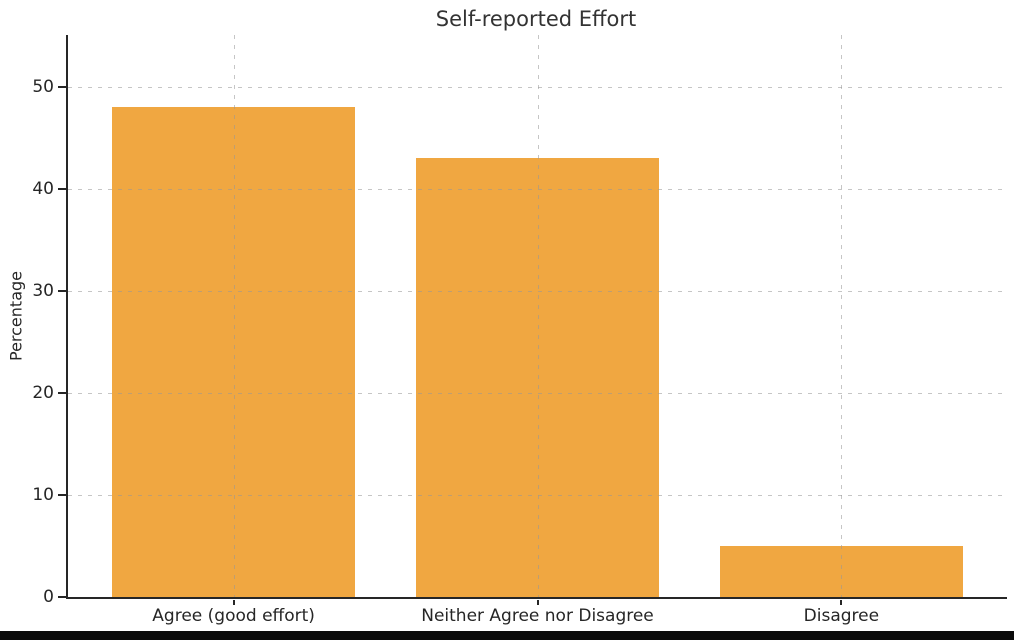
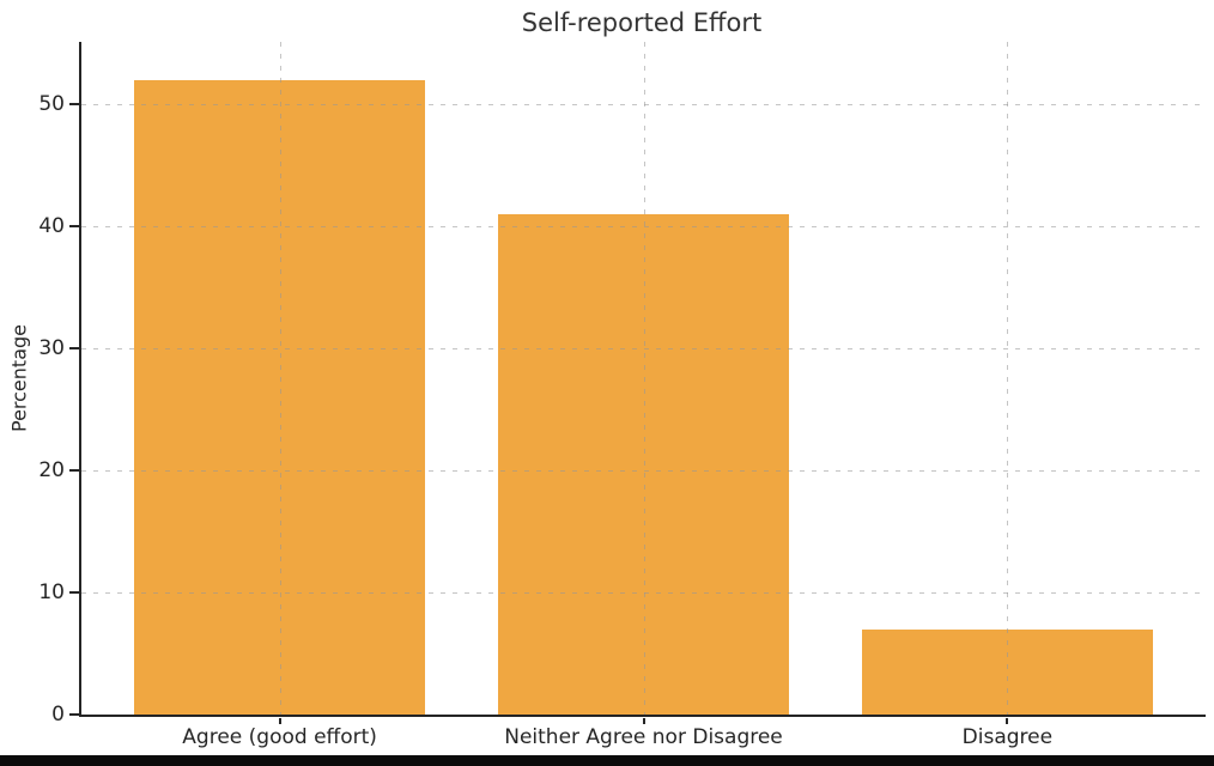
Agree (good effort): 48 -> 52
Neither Agree nor Disagree: 43 -> 41
Disagree: 5 -> 7
